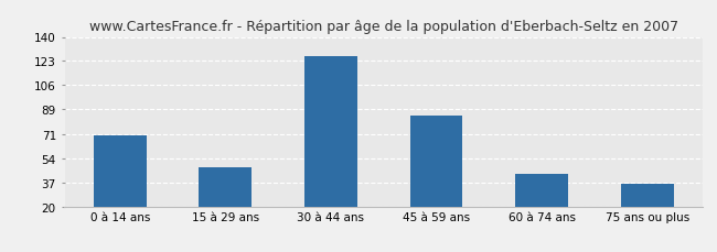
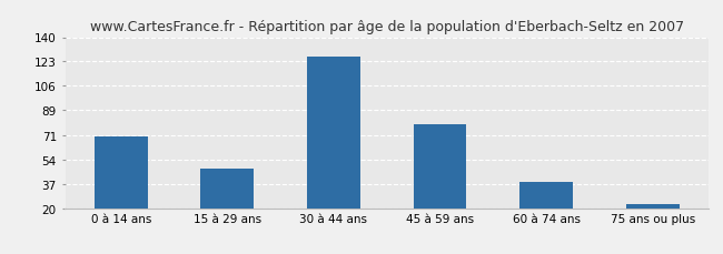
45 à 59 ans: 84 -> 79
60 à 74 ans: 43 -> 38
75 ans ou plus: 36 -> 23
